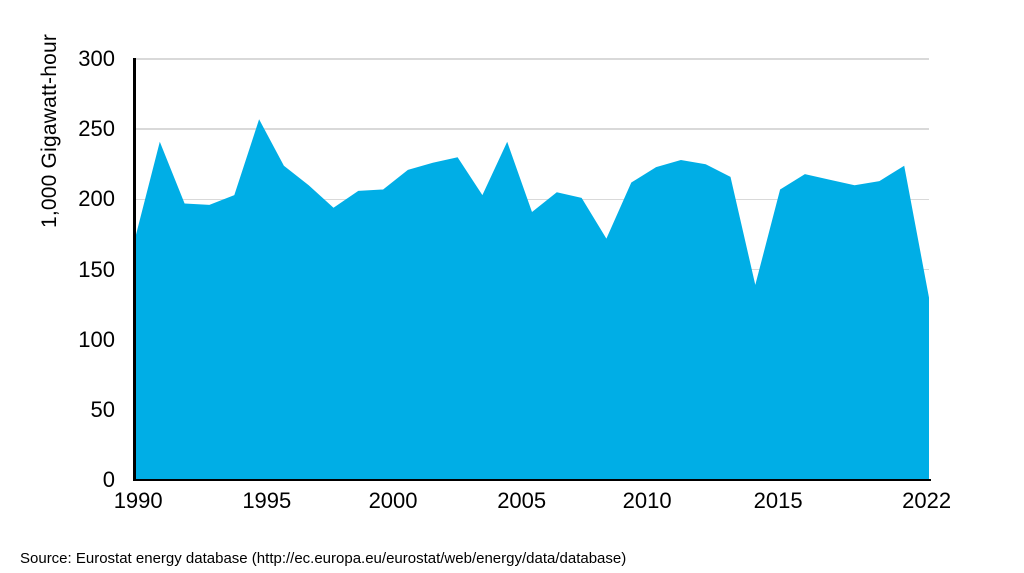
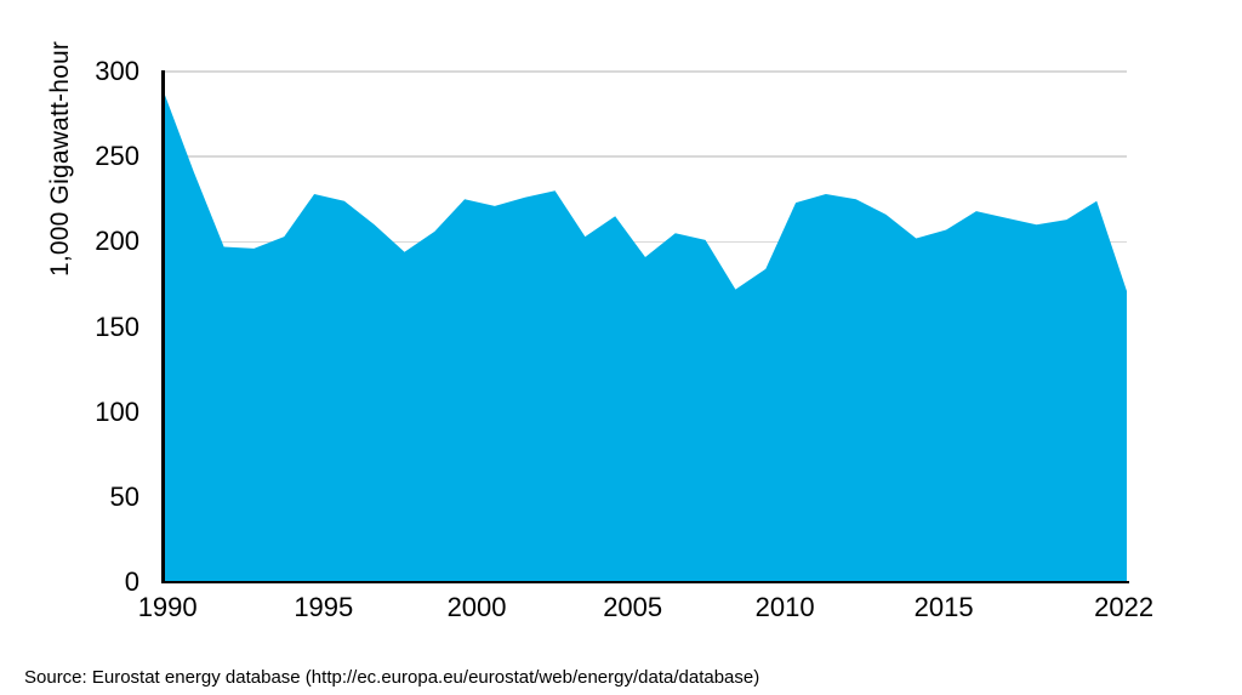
1990: 172 -> 288
1995: 257 -> 228
2000: 207 -> 225
2005: 241 -> 215
2010: 212 -> 184
2015: 139 -> 202
2022: 130 -> 171
